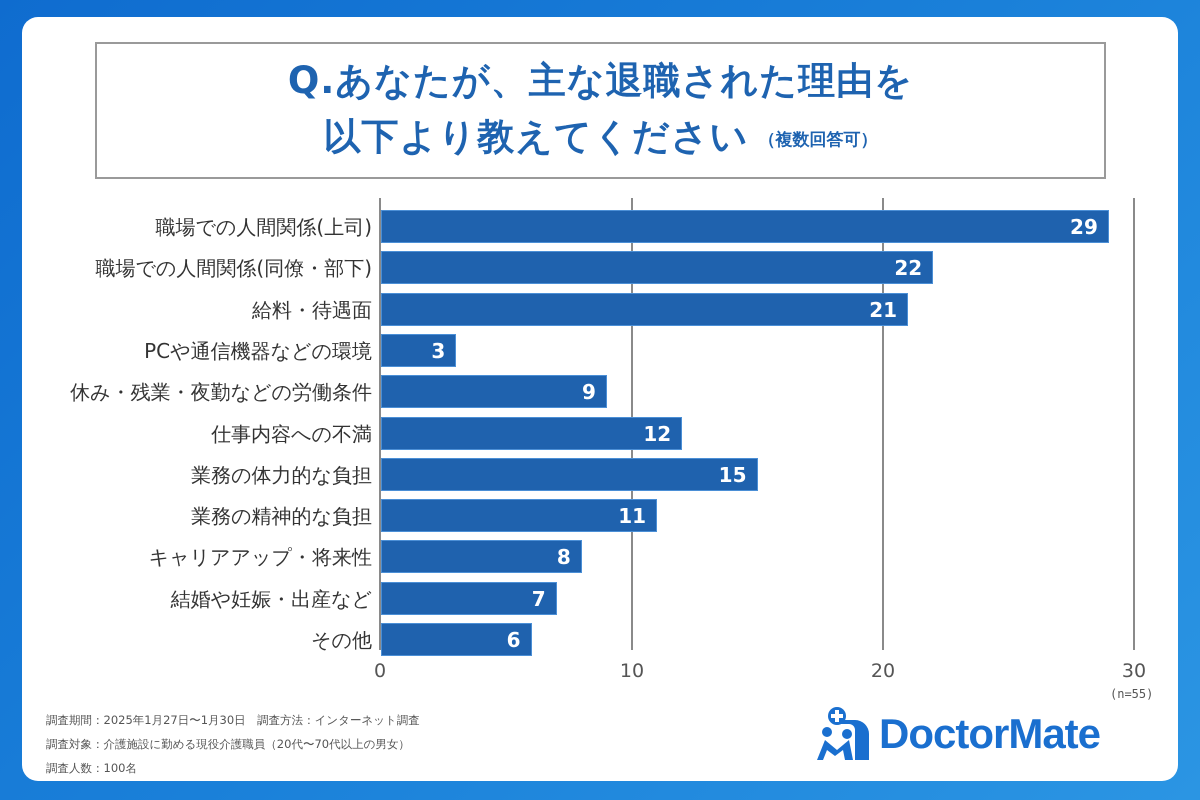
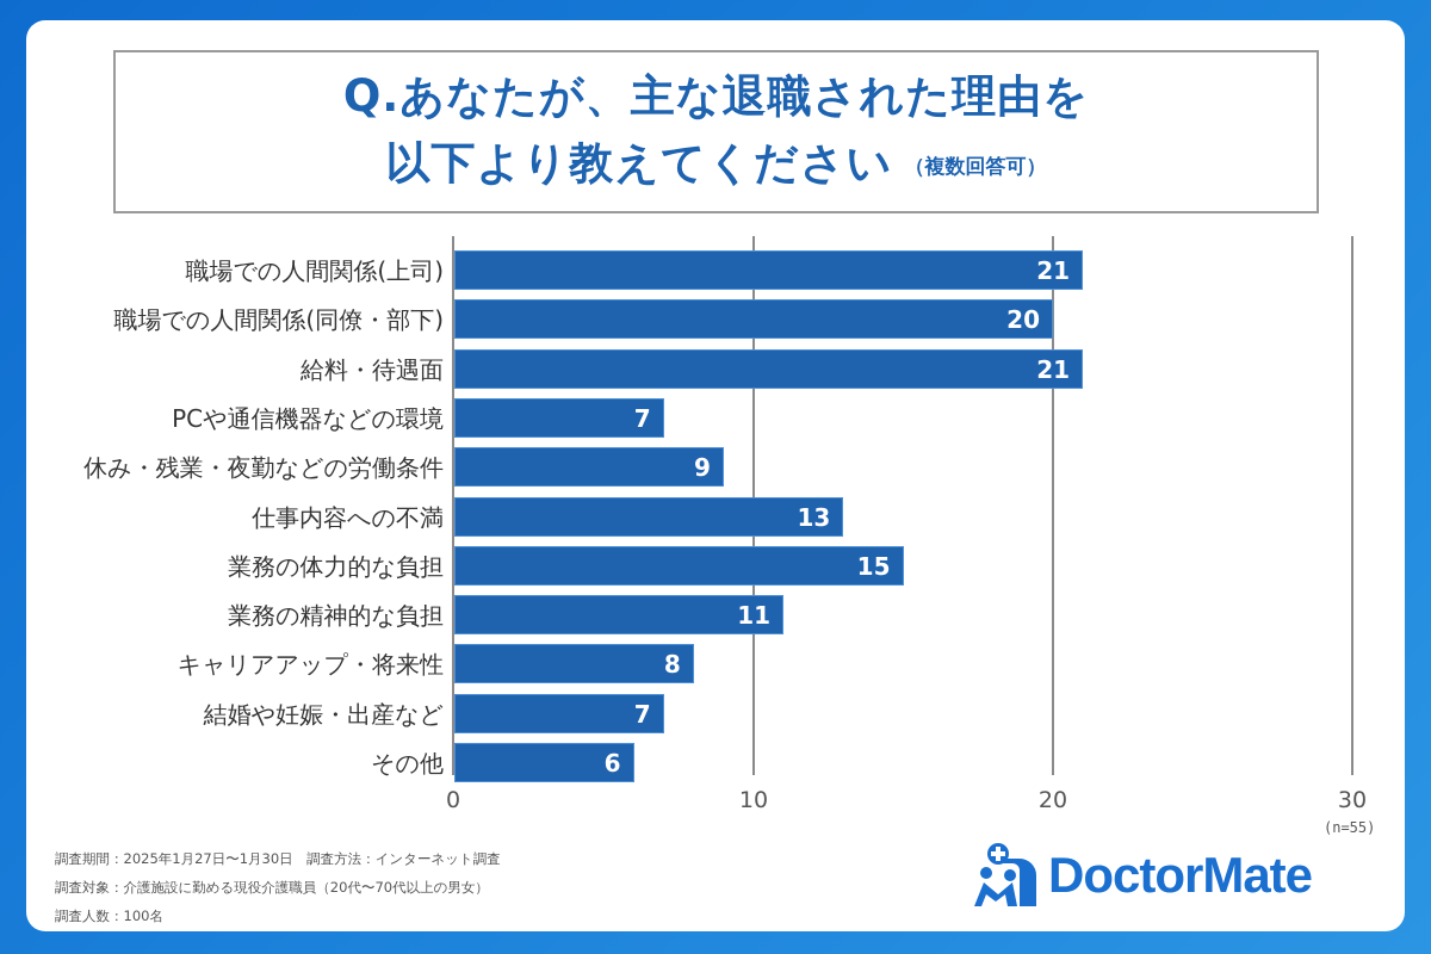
職場での人間関係(上司): 29 -> 21
職場での人間関係(同僚・部下): 22 -> 20
PCや通信機器などの環境: 3 -> 7
仕事内容への不満: 12 -> 13
